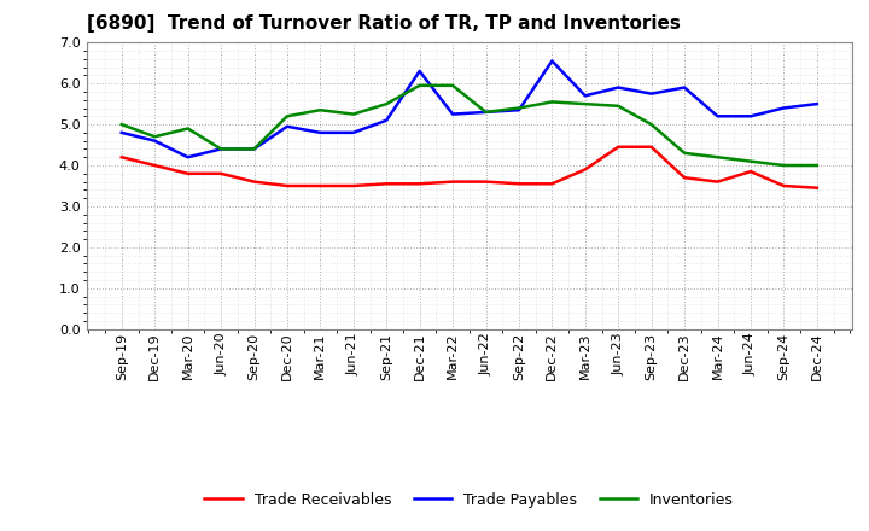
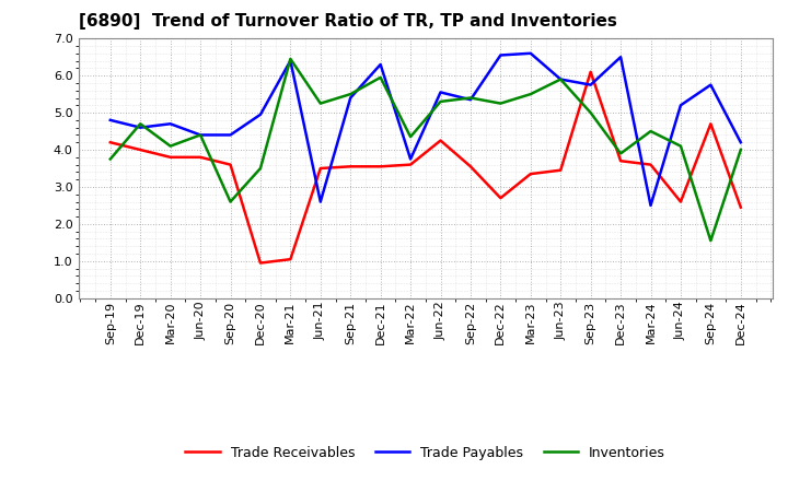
Inventories/Sep-19: 5.00 -> 3.75
Trade Payables/Mar-20: 4.20 -> 4.70
Inventories/Mar-20: 4.90 -> 4.10
Inventories/Sep-20: 4.40 -> 2.60
Trade Receivables/Dec-20: 3.50 -> 0.95
Inventories/Dec-20: 5.20 -> 3.50
Trade Receivables/Mar-21: 3.50 -> 1.05
Trade Payables/Mar-21: 4.80 -> 6.40
Inventories/Mar-21: 5.35 -> 6.45
Trade Payables/Jun-21: 4.80 -> 2.60
Trade Payables/Sep-21: 5.10 -> 5.40
Trade Payables/Mar-22: 5.25 -> 3.75
Inventories/Mar-22: 5.95 -> 4.35
Trade Receivables/Jun-22: 3.60 -> 4.25
Trade Payables/Jun-22: 5.30 -> 5.55
Trade Receivables/Dec-22: 3.55 -> 2.70
Inventories/Dec-22: 5.55 -> 5.25
Trade Receivables/Mar-23: 3.90 -> 3.35
Trade Payables/Mar-23: 5.70 -> 6.60
Trade Receivables/Jun-23: 4.45 -> 3.45
Inventories/Jun-23: 5.45 -> 5.90
Trade Receivables/Sep-23: 4.45 -> 6.10
Trade Payables/Dec-23: 5.90 -> 6.50
Inventories/Dec-23: 4.30 -> 3.90
Trade Payables/Mar-24: 5.20 -> 2.50
Inventories/Mar-24: 4.20 -> 4.50
Trade Receivables/Jun-24: 3.85 -> 2.60
Trade Receivables/Sep-24: 3.50 -> 4.70
Trade Payables/Sep-24: 5.40 -> 5.75
Inventories/Sep-24: 4.00 -> 1.55
Trade Receivables/Dec-24: 3.45 -> 2.45
Trade Payables/Dec-24: 5.50 -> 4.20
